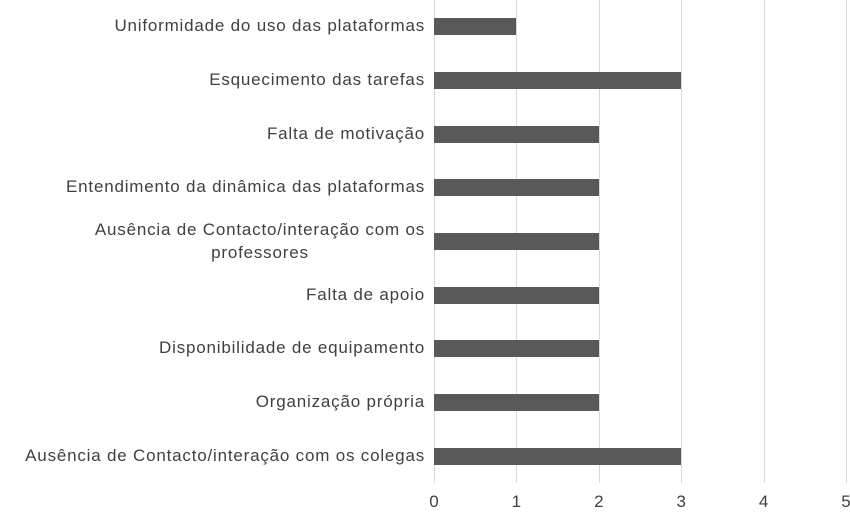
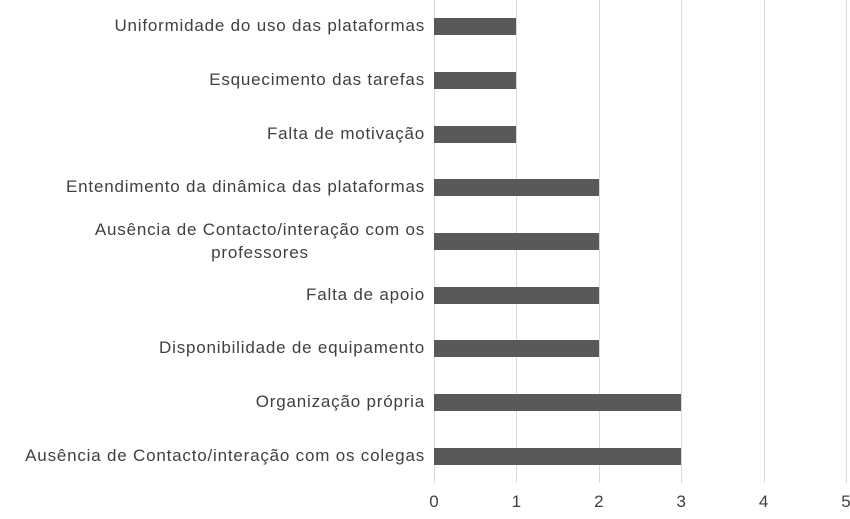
Esquecimento das tarefas: 3 -> 1
Falta de motivação: 2 -> 1
Organização própria: 2 -> 3
